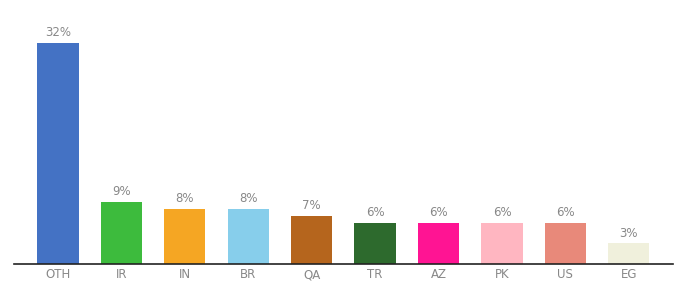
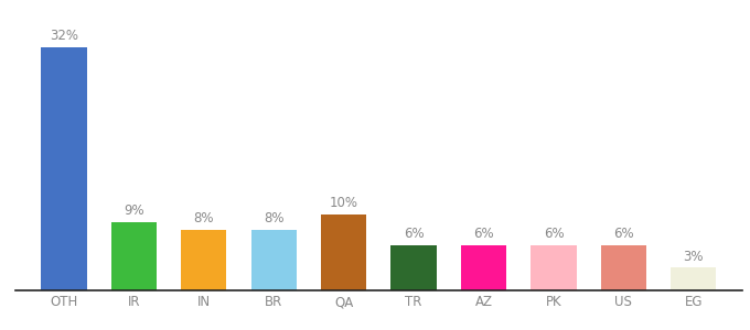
QA: 7% -> 10%
